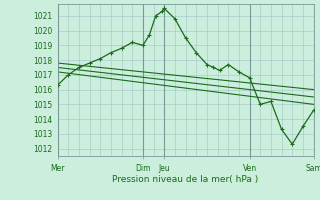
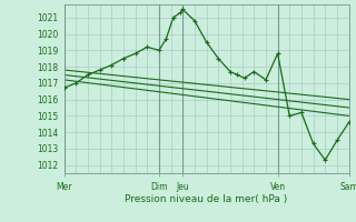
Mer: 1016.3 -> 1016.7
Ven: 1016.8 -> 1018.8
